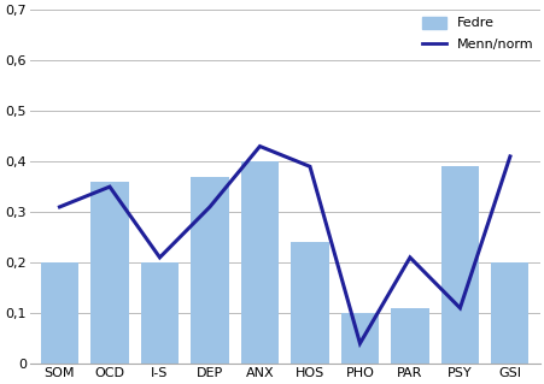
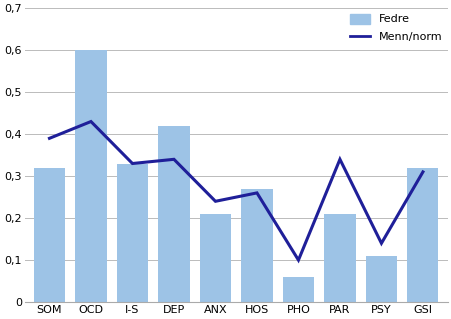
Fedre/SOM: 0,20 -> 0,32
Menn/norm/SOM: 0,31 -> 0,39
Fedre/OCD: 0,36 -> 0,60
Menn/norm/OCD: 0,35 -> 0,43
Fedre/I-S: 0,20 -> 0,33
Menn/norm/I-S: 0,21 -> 0,33
Fedre/DEP: 0,37 -> 0,42
Menn/norm/DEP: 0,31 -> 0,34
Fedre/ANX: 0,40 -> 0,21
Menn/norm/ANX: 0,43 -> 0,24
Fedre/HOS: 0,24 -> 0,27
Menn/norm/HOS: 0,39 -> 0,26
Fedre/PHO: 0,10 -> 0,06
Menn/norm/PHO: 0,04 -> 0,10
Fedre/PAR: 0,11 -> 0,21
Menn/norm/PAR: 0,21 -> 0,34
Fedre/PSY: 0,39 -> 0,11
Menn/norm/PSY: 0,11 -> 0,14
Fedre/GSI: 0,20 -> 0,32
Menn/norm/GSI: 0,41 -> 0,31
